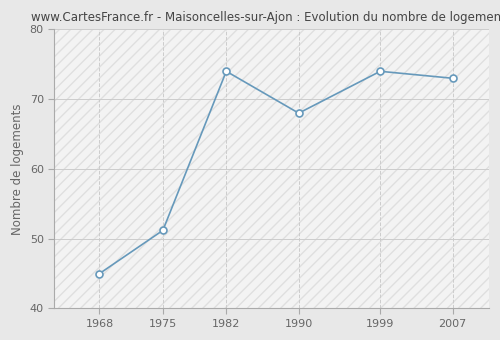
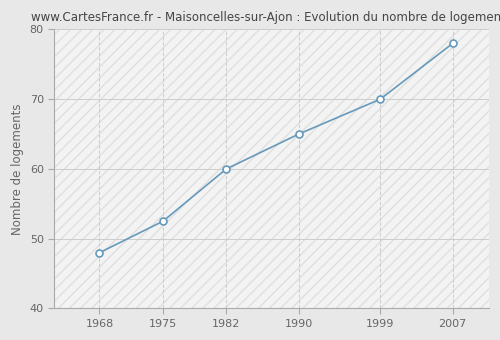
1968: 45.0 -> 48.0
1975: 51.2 -> 52.5
1982: 74.0 -> 60.0
1990: 68.0 -> 65.0
1999: 74.0 -> 70.0
2007: 73.0 -> 78.0
